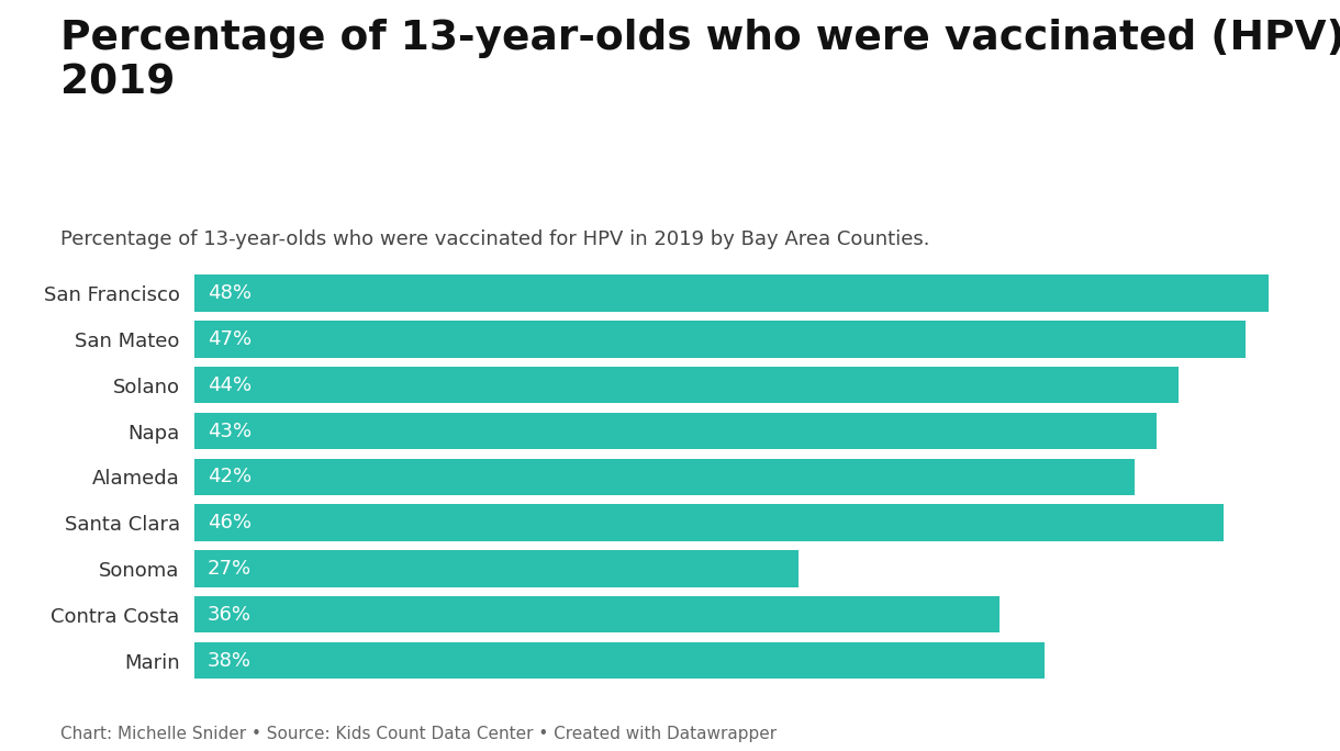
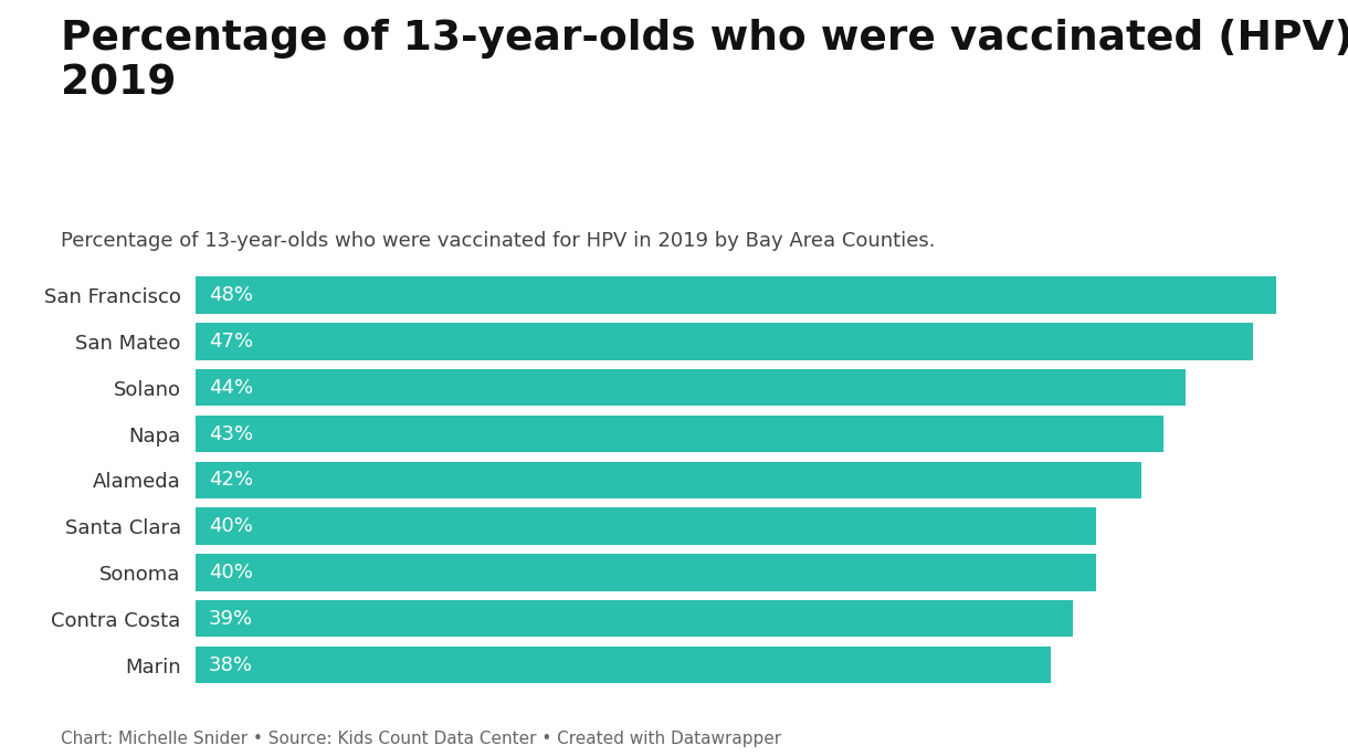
Santa Clara: 46% -> 40%
Sonoma: 27% -> 40%
Contra Costa: 36% -> 39%
